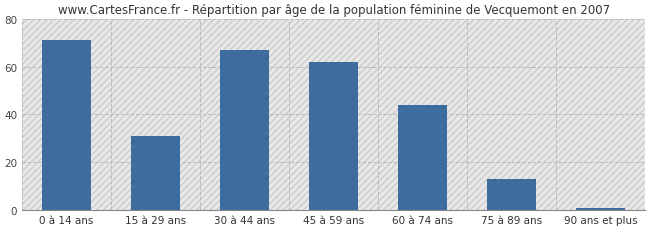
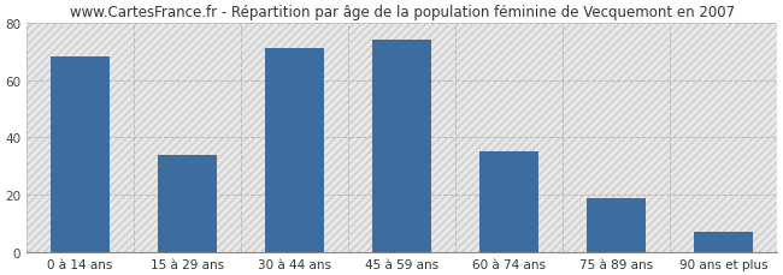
0 à 14 ans: 71 -> 68
15 à 29 ans: 31 -> 34
30 à 44 ans: 67 -> 71
45 à 59 ans: 62 -> 74
60 à 74 ans: 44 -> 35
75 à 89 ans: 13 -> 19
90 ans et plus: 1 -> 7
